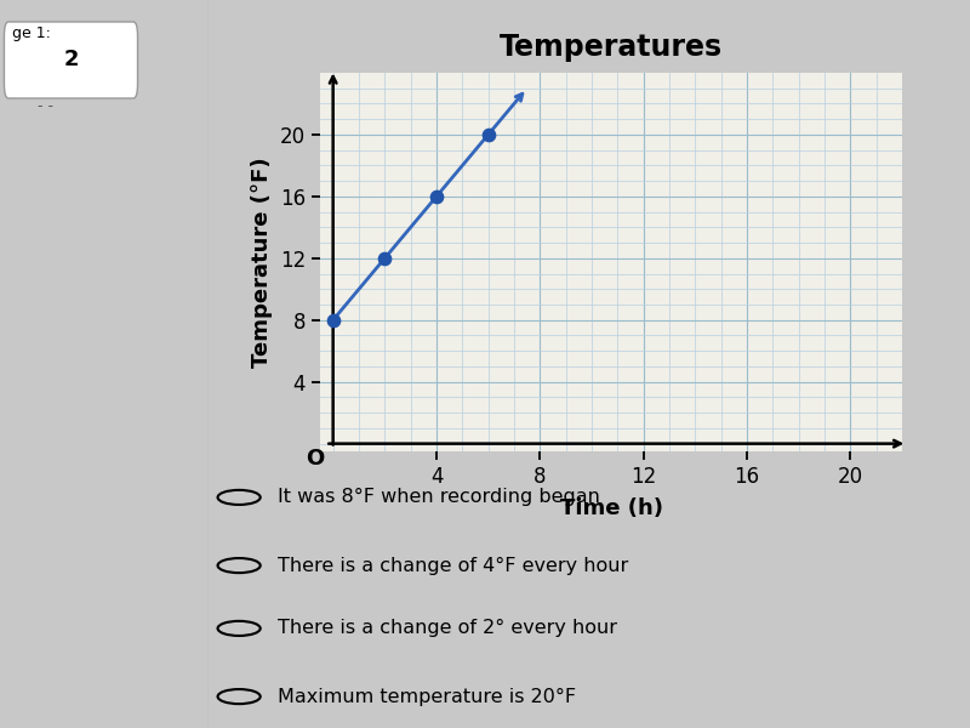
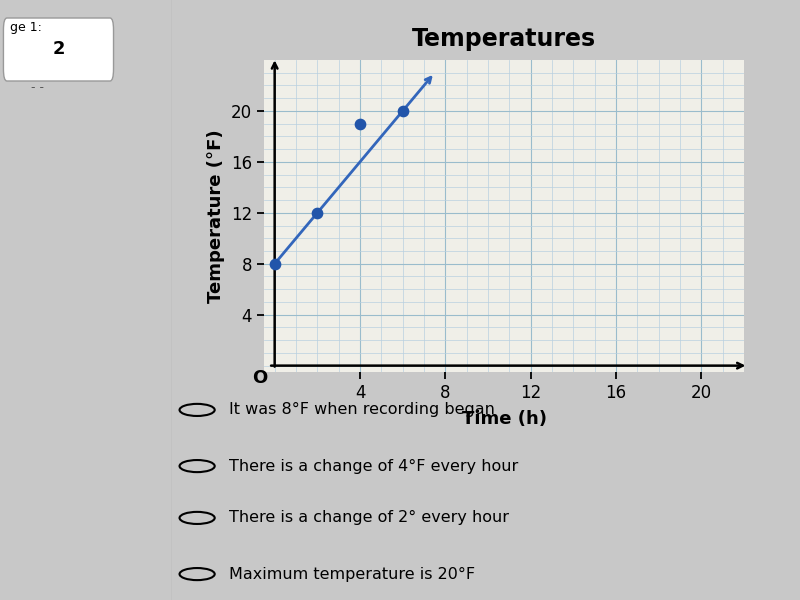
4: 16 -> 19
